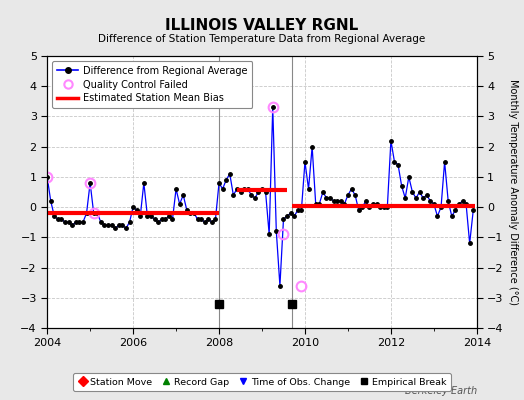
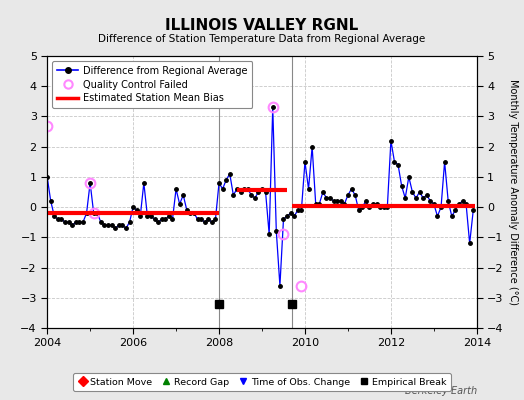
Quality Control Failed/2004: 1.0 -> 2.7
